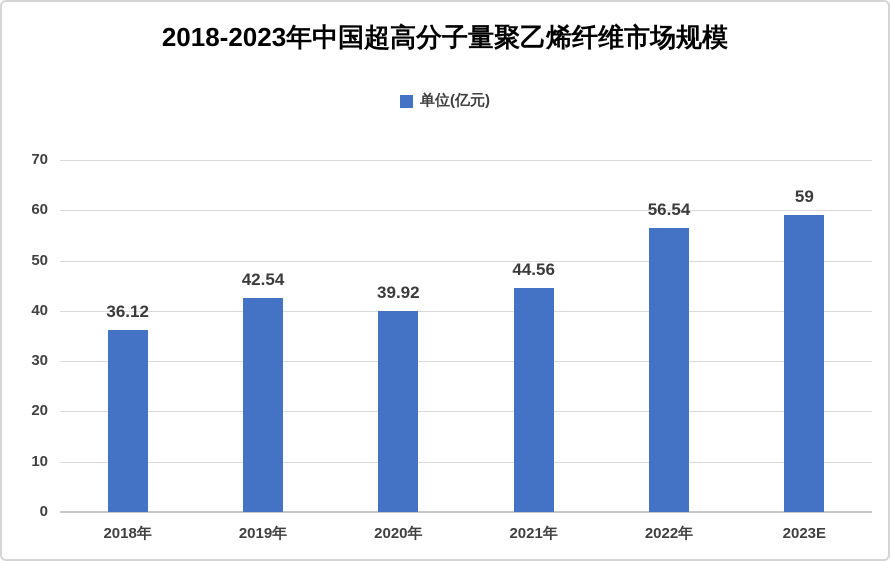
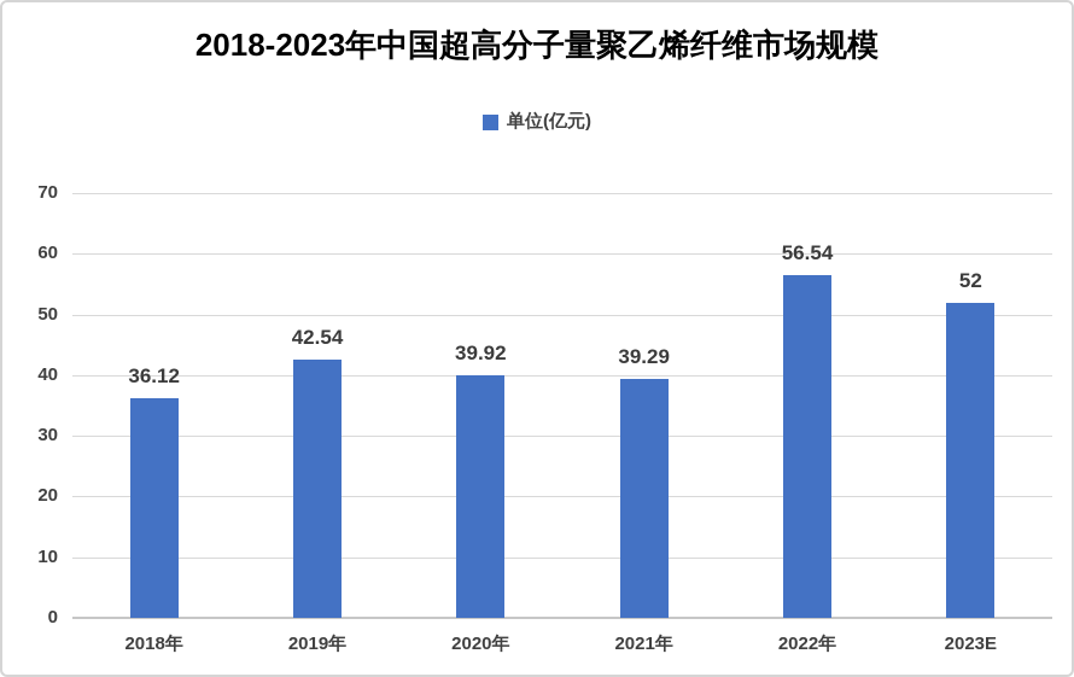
2021年: 44.56 -> 39.29
2023E: 59 -> 52
